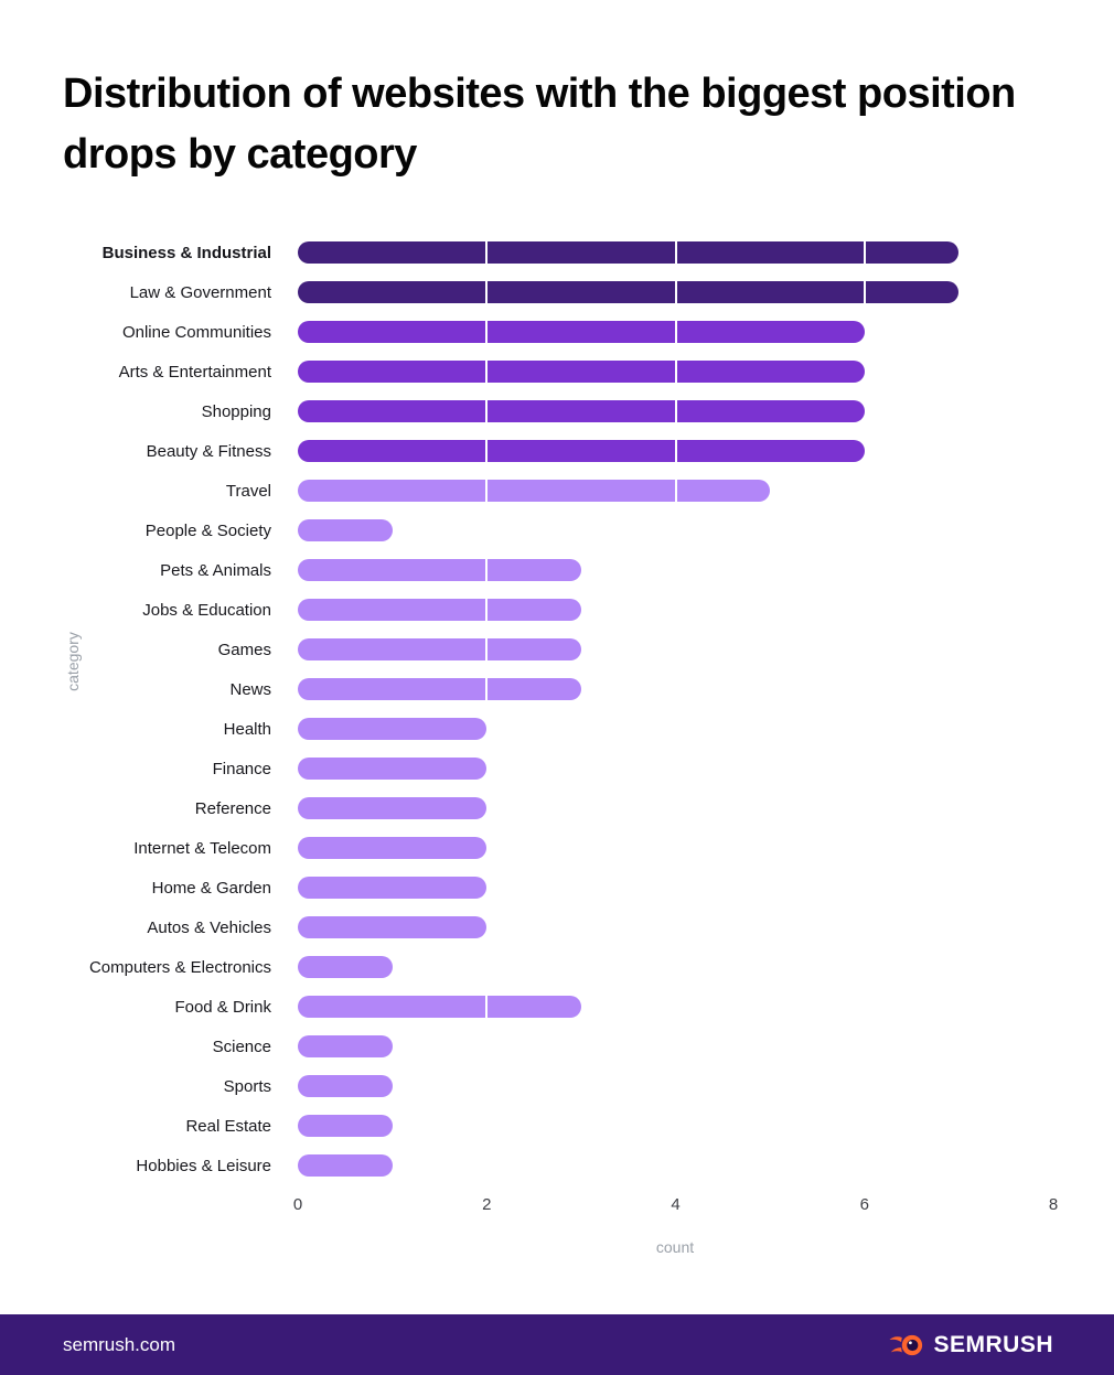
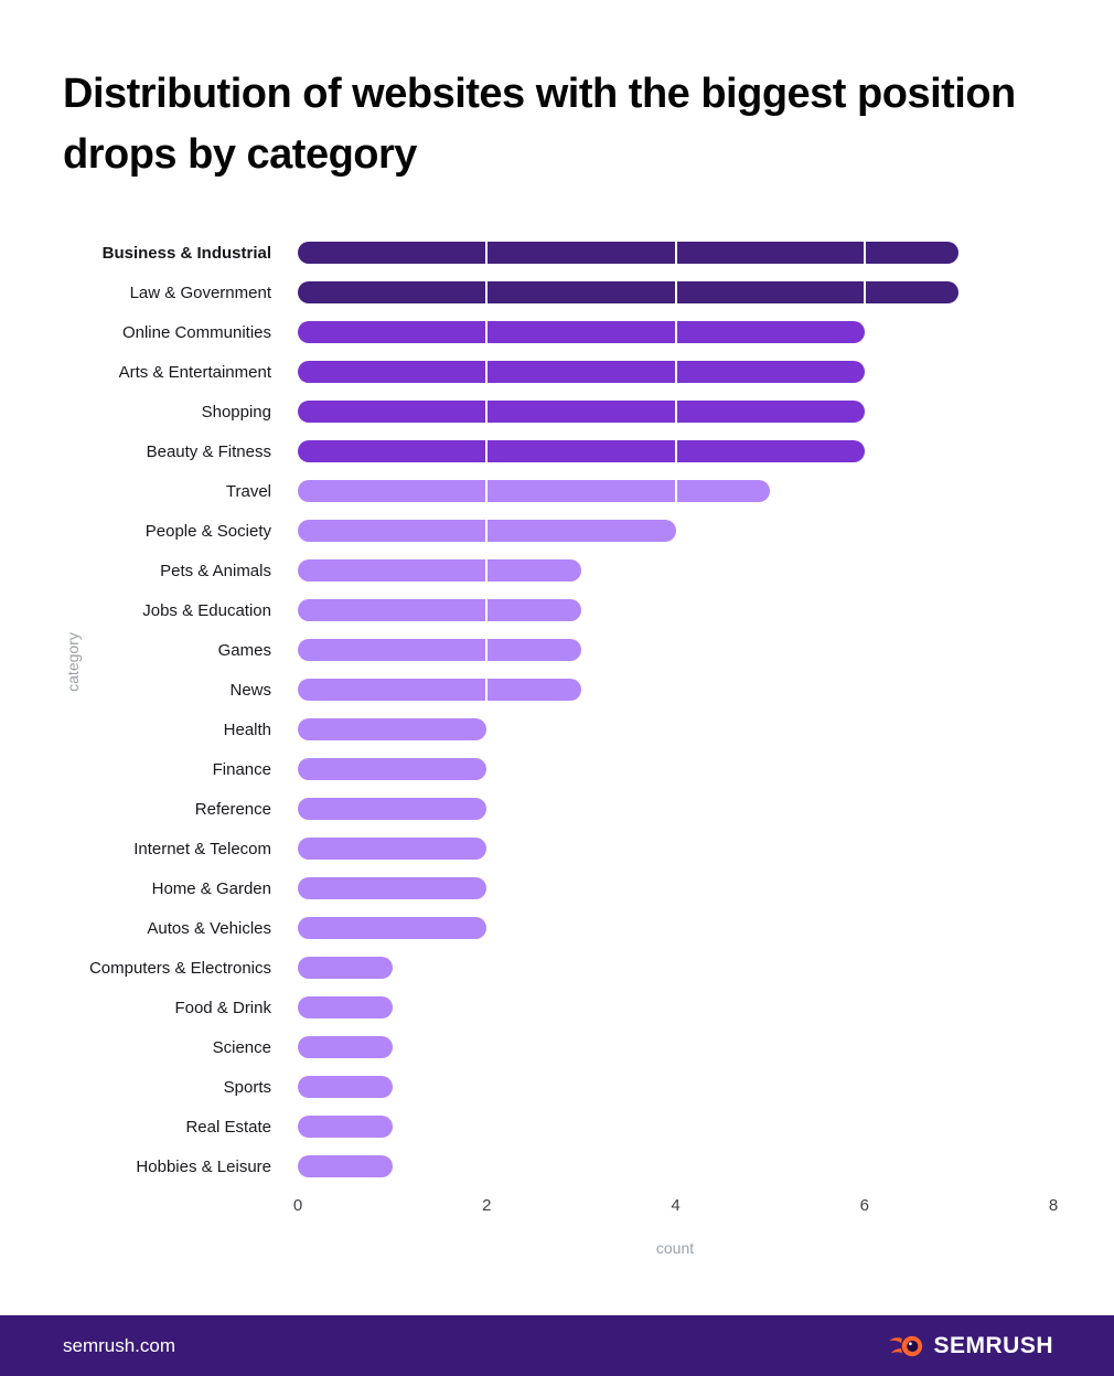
People & Society: 1 -> 4
Food & Drink: 3 -> 1
